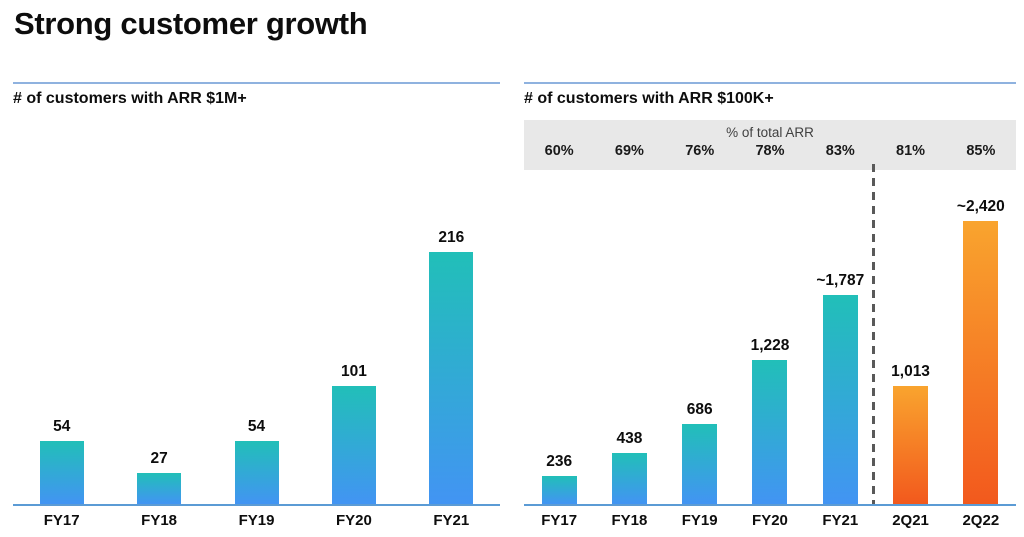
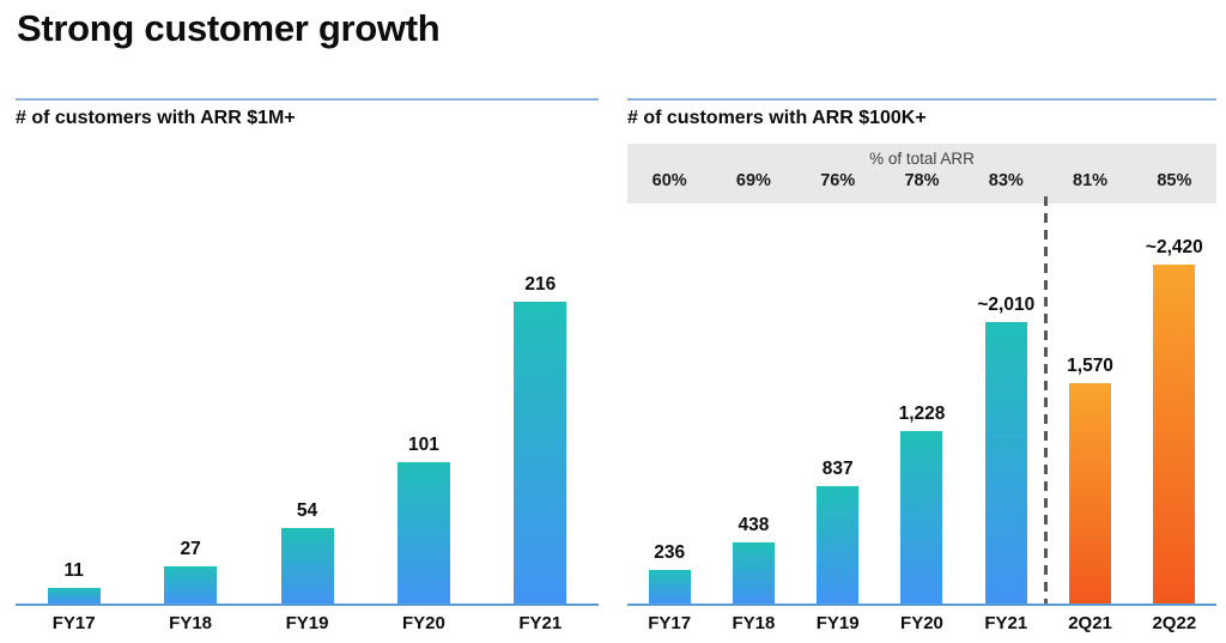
# of customers with ARR $1M+/FY17: 54 -> 11
# of customers with ARR $100K+/FY19: 686 -> 837
# of customers with ARR $100K+/FY21: 1,787 -> 2,010
# of customers with ARR $100K+/2Q21: 1,013 -> 1,570
